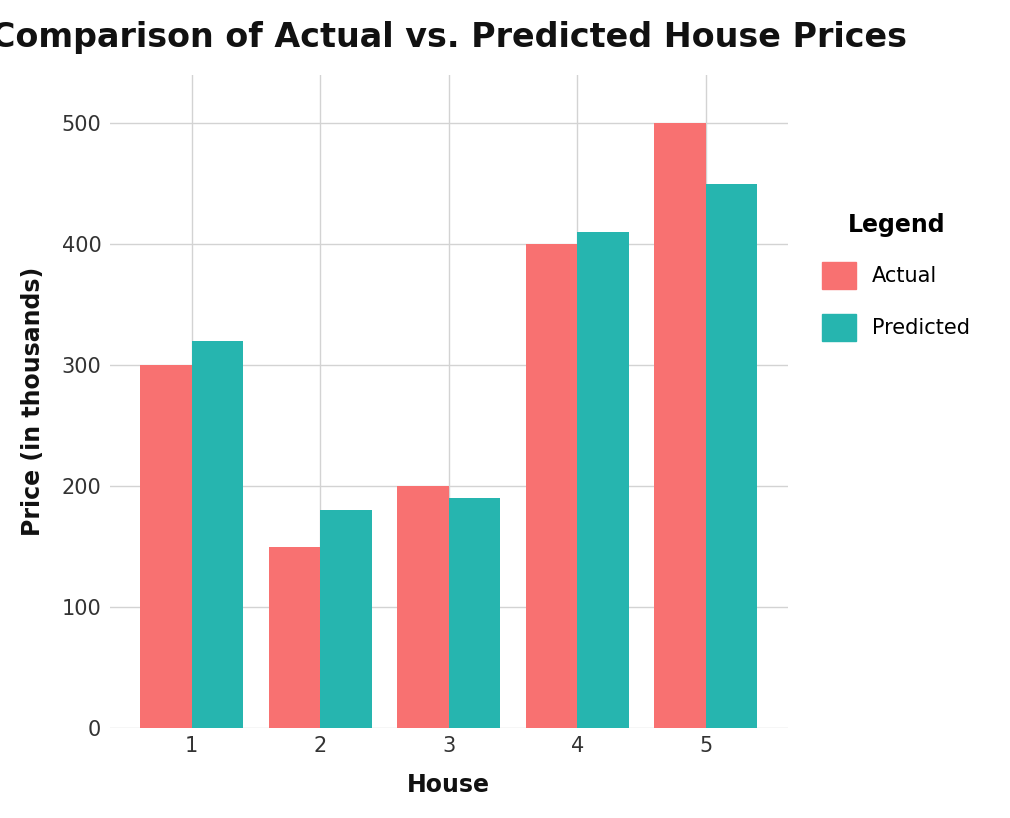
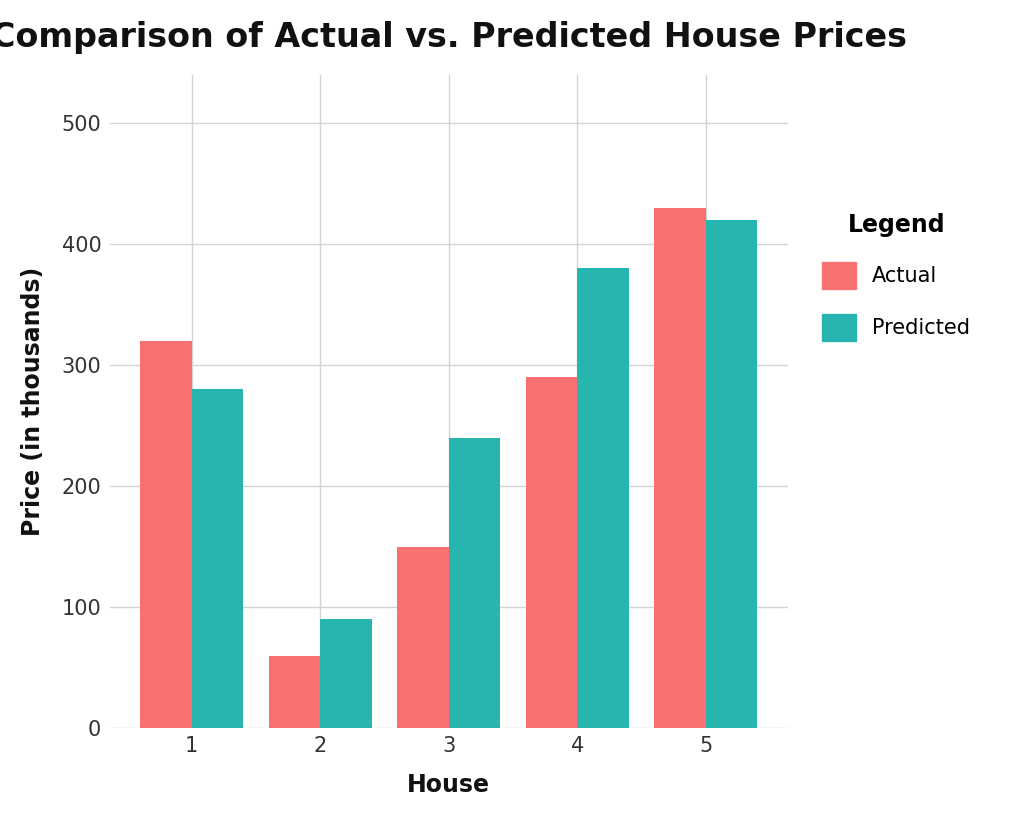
Actual/1: 300 -> 320
Predicted/1: 320 -> 280
Actual/2: 150 -> 60
Predicted/2: 180 -> 90
Actual/3: 200 -> 150
Predicted/3: 190 -> 240
Actual/4: 400 -> 290
Predicted/4: 410 -> 380
Actual/5: 500 -> 430
Predicted/5: 450 -> 420
